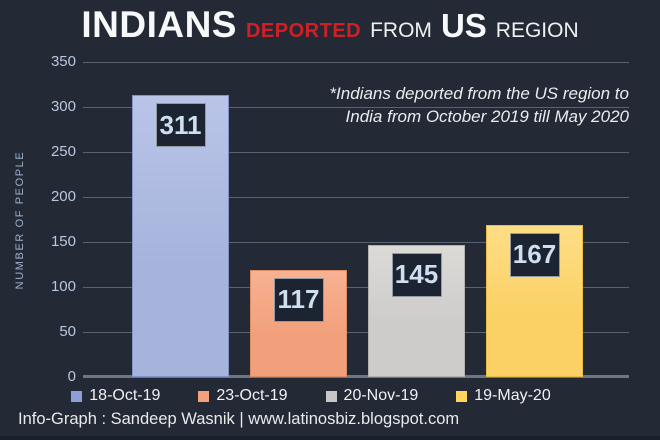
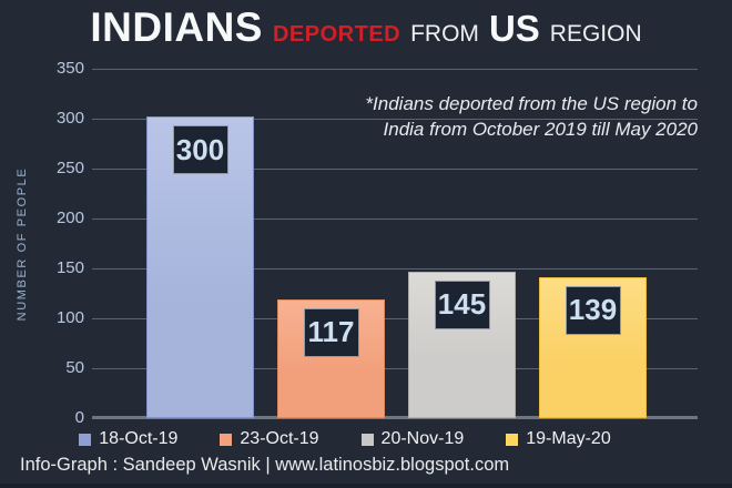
18-Oct-19: 311 -> 300
19-May-20: 167 -> 139
